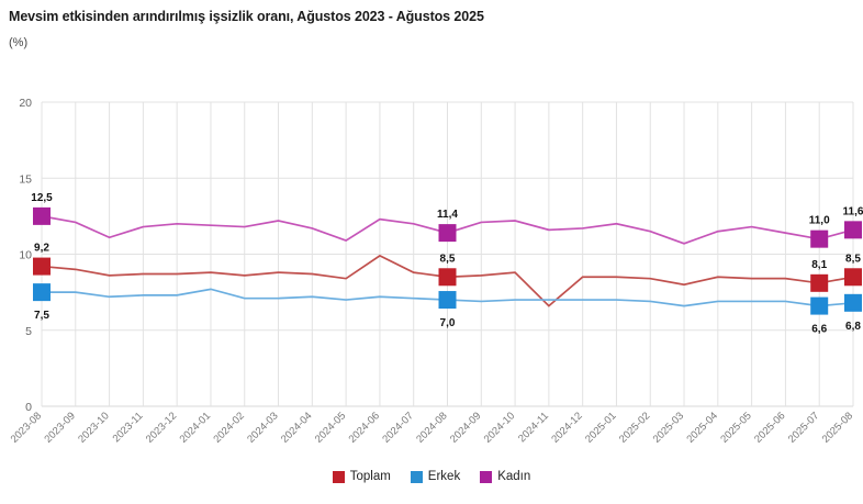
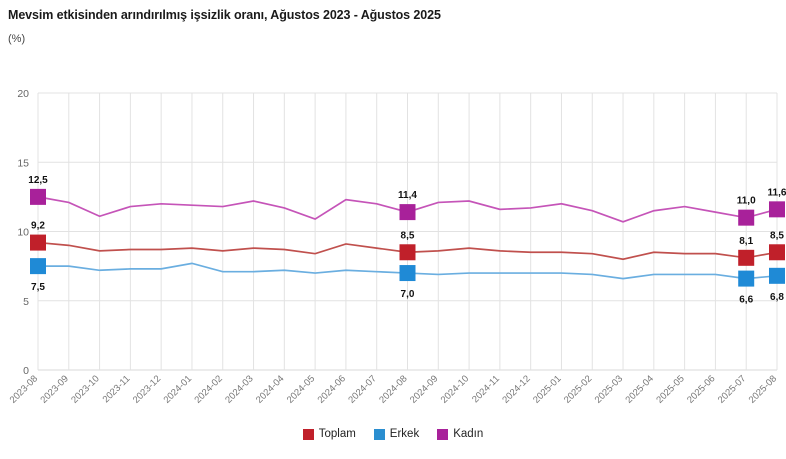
Toplam/2024-06: 9.9 -> 9.1
Toplam/2024-11: 6.6 -> 8.6
